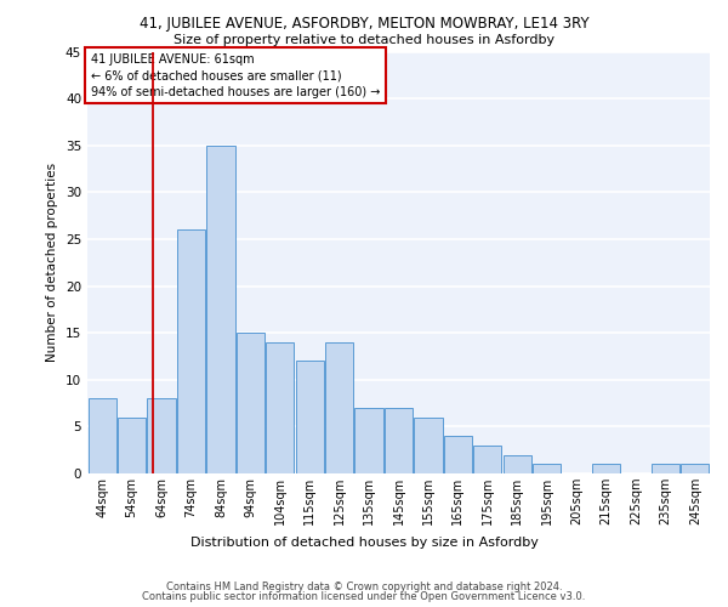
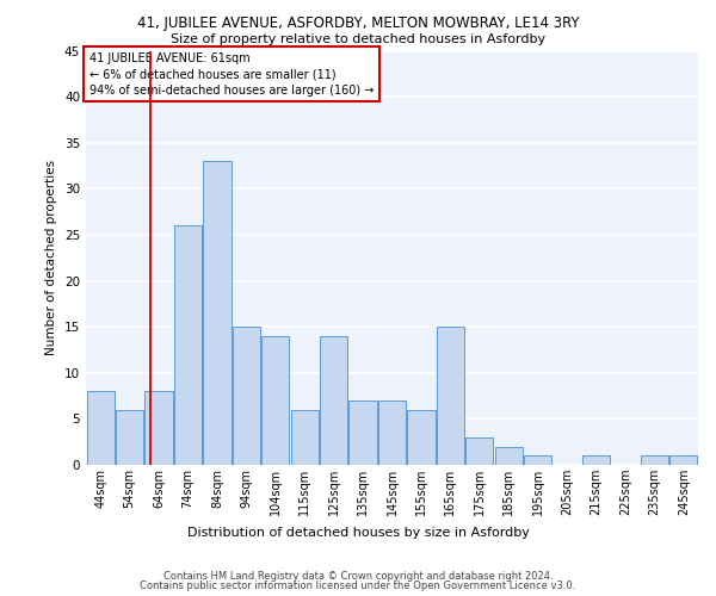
84sqm: 35 -> 33
115sqm: 12 -> 6
165sqm: 4 -> 15
